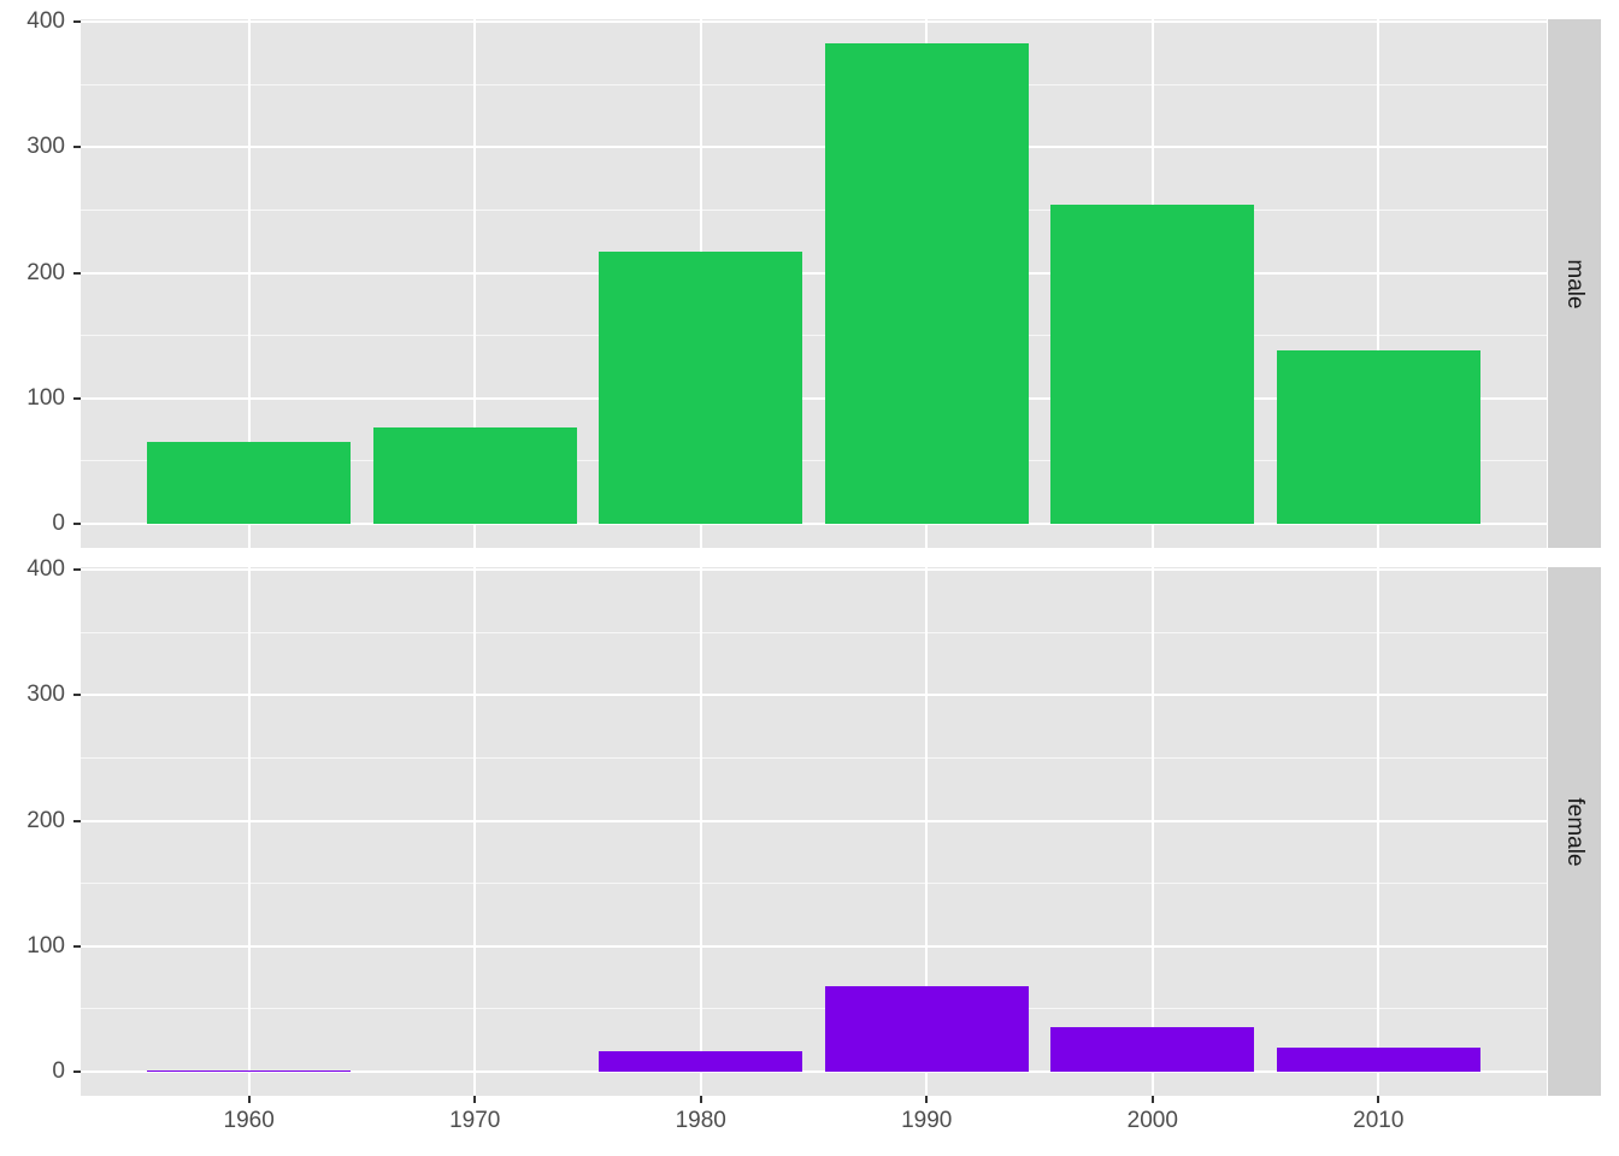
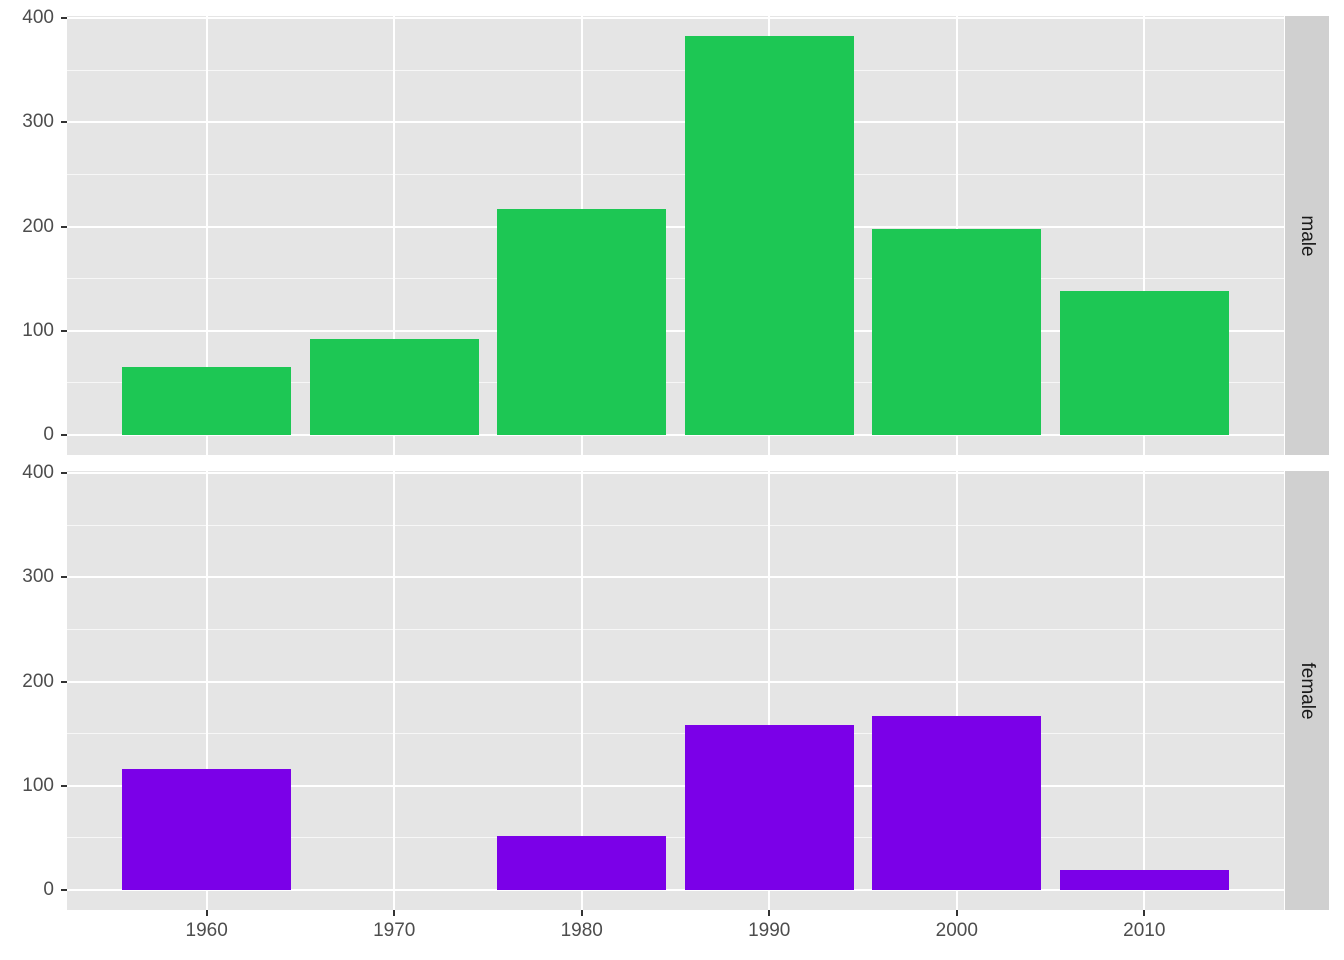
female/1960: 1 -> 116
male/1970: 77 -> 92
female/1980: 16 -> 52
female/1990: 68 -> 158
male/2000: 254 -> 198
female/2000: 36 -> 167
